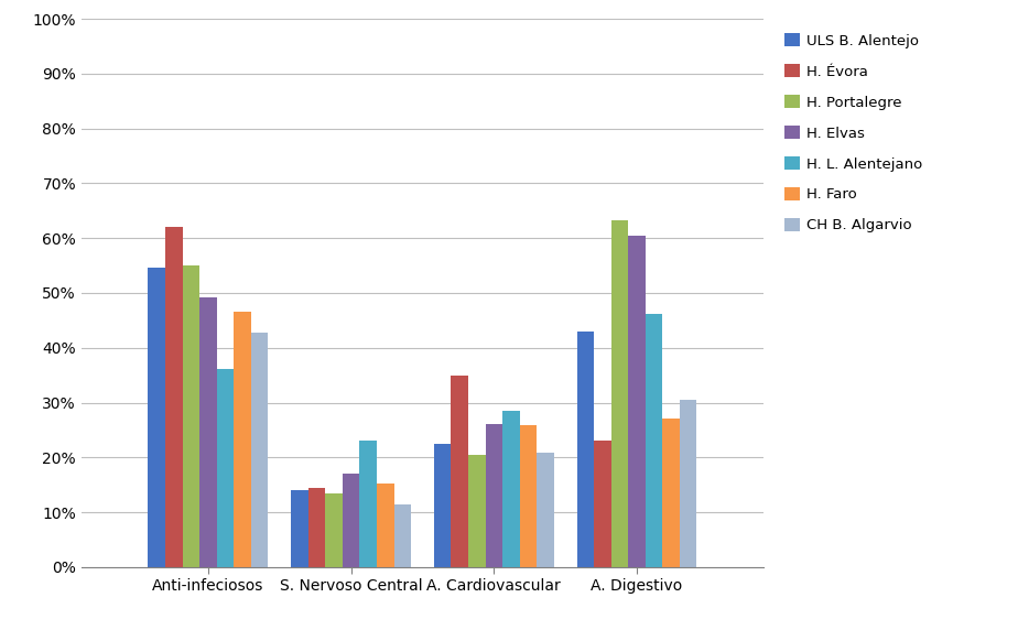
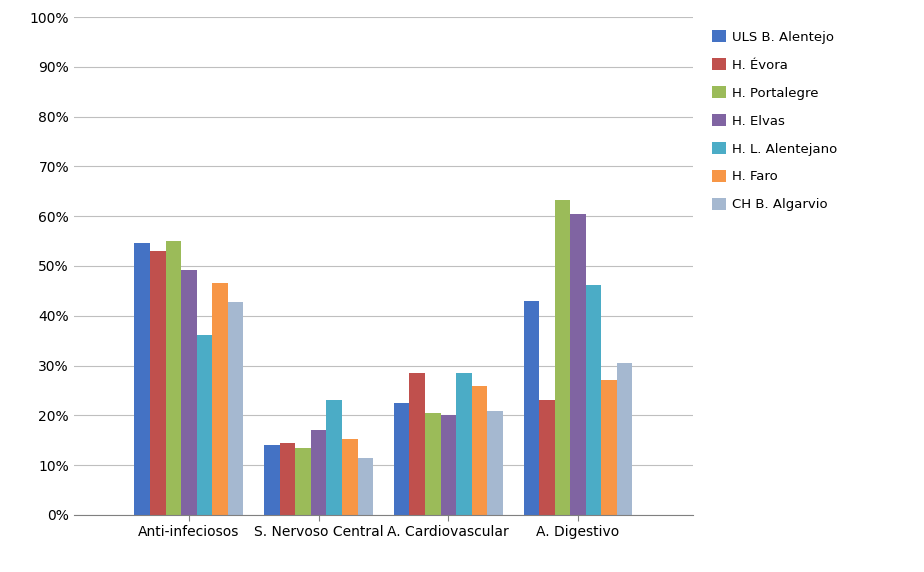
H. Évora/Anti-infeciosos: 62.0% -> 53.0%
H. Évora/A. Cardiovascular: 35.0% -> 28.5%
H. Elvas/A. Cardiovascular: 26.0% -> 20.1%
